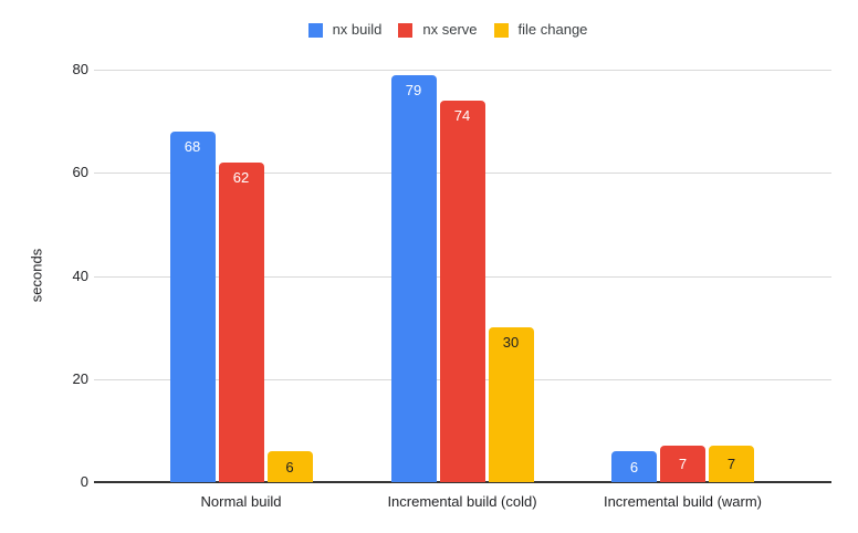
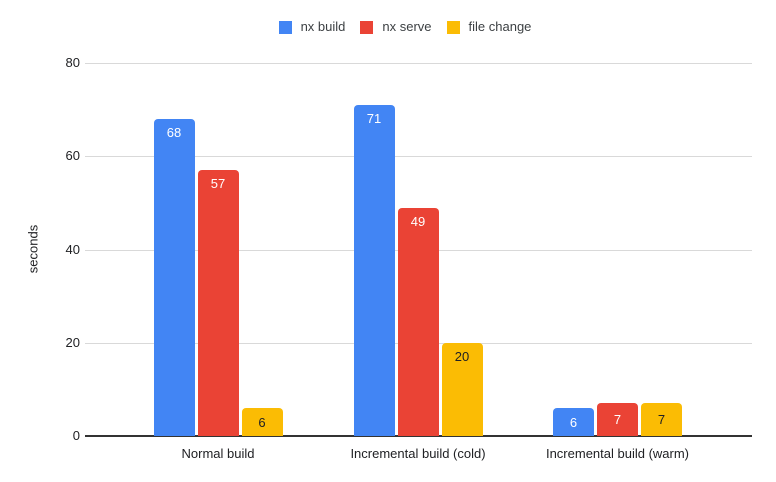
nx serve/Normal build: 62 -> 57
nx build/Incremental build (cold): 79 -> 71
nx serve/Incremental build (cold): 74 -> 49
file change/Incremental build (cold): 30 -> 20
